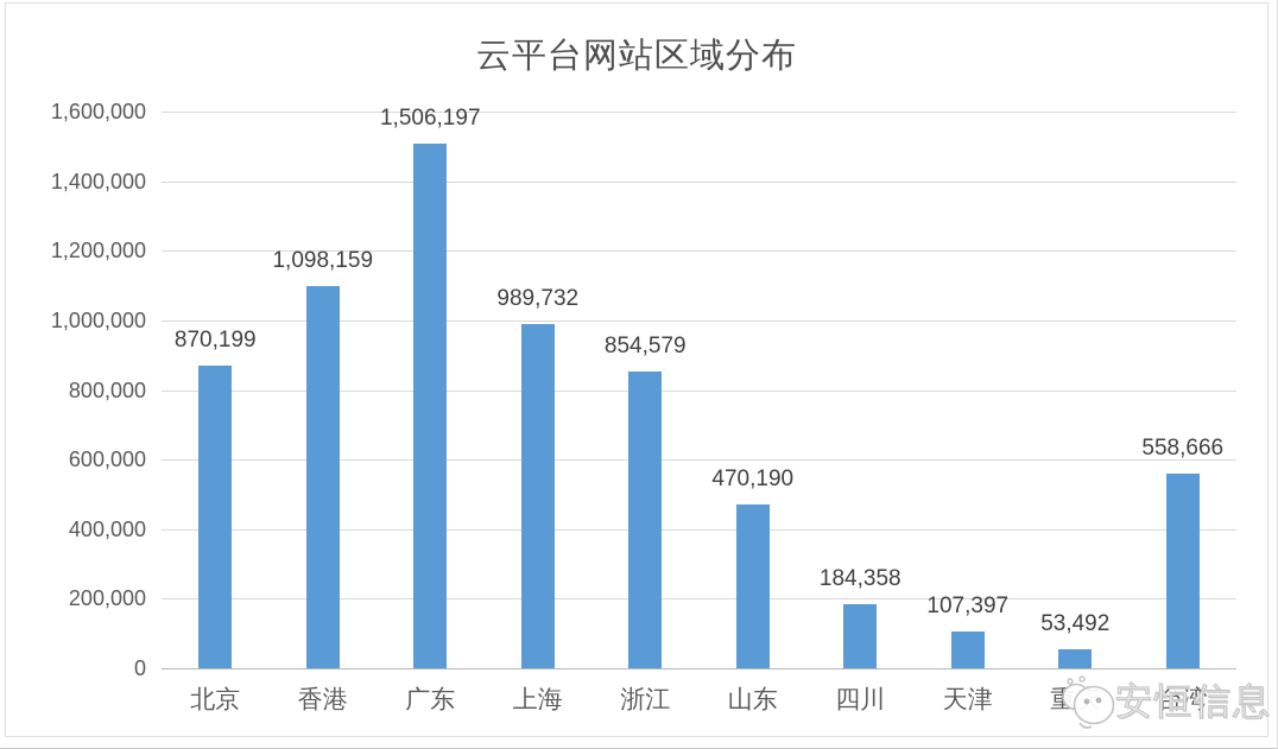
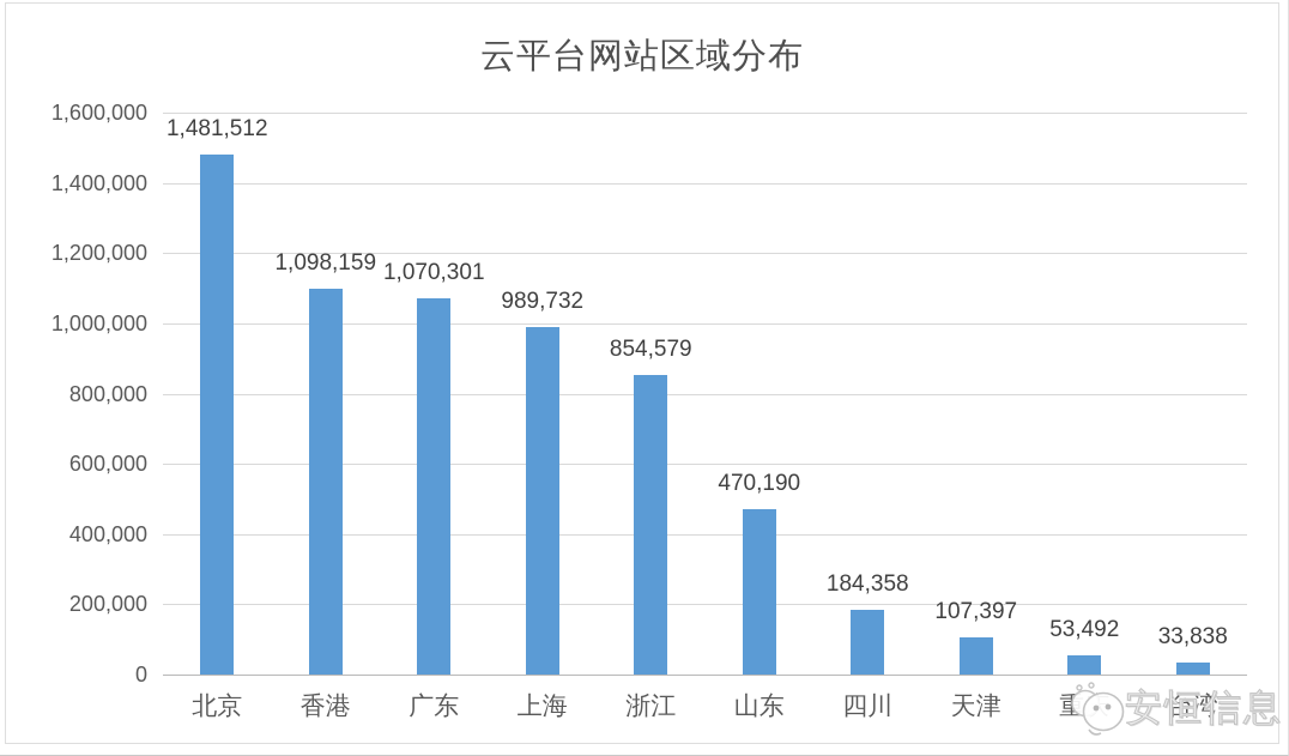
北京: 870,199 -> 1,481,512
广东: 1,506,197 -> 1,070,301
台湾: 558,666 -> 33,838
